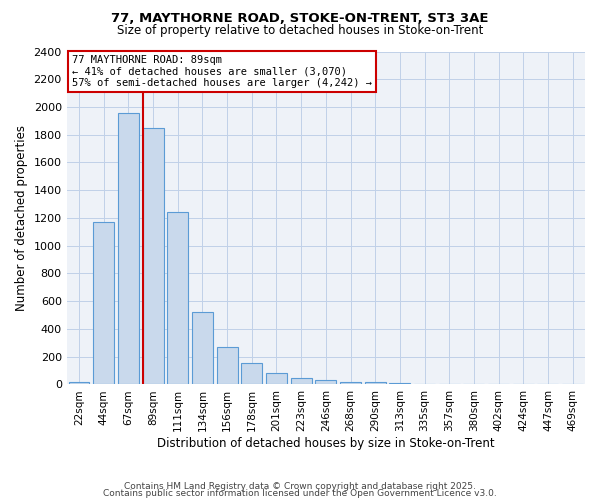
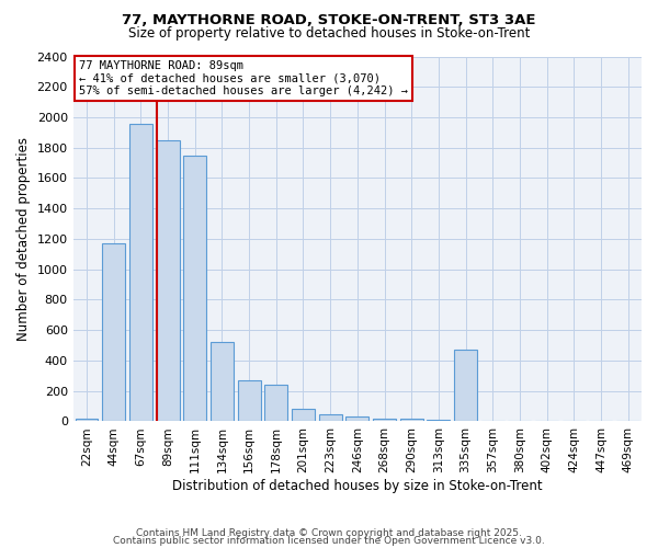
111sqm: 1240 -> 1750
178sqm: 160 -> 240
335sqm: 0 -> 470
